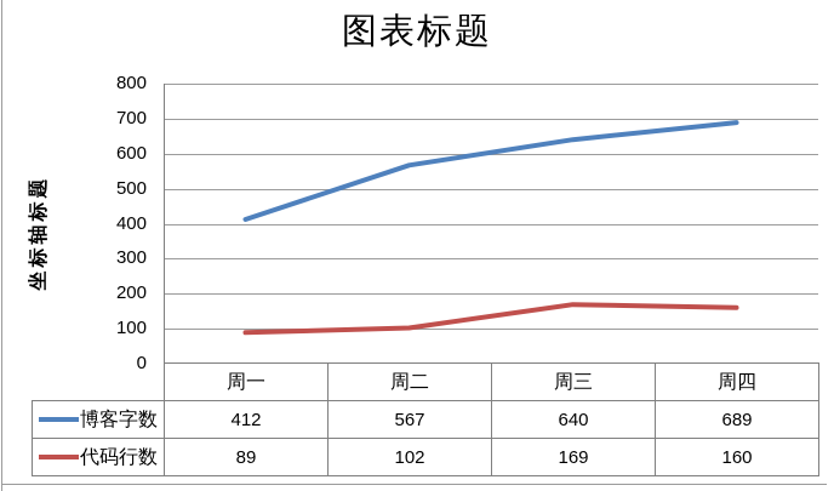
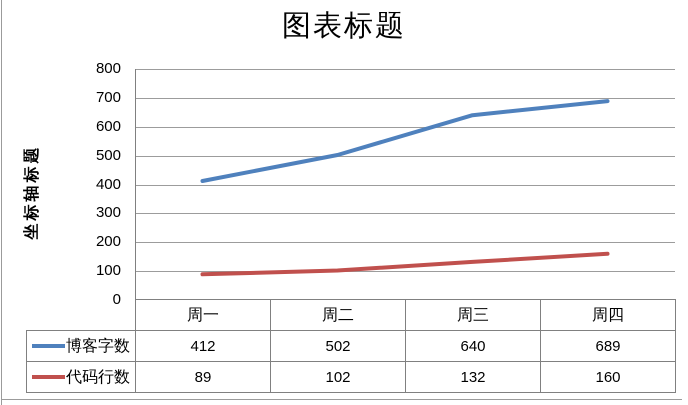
博客字数/周二: 567 -> 502
代码行数/周三: 169 -> 132
